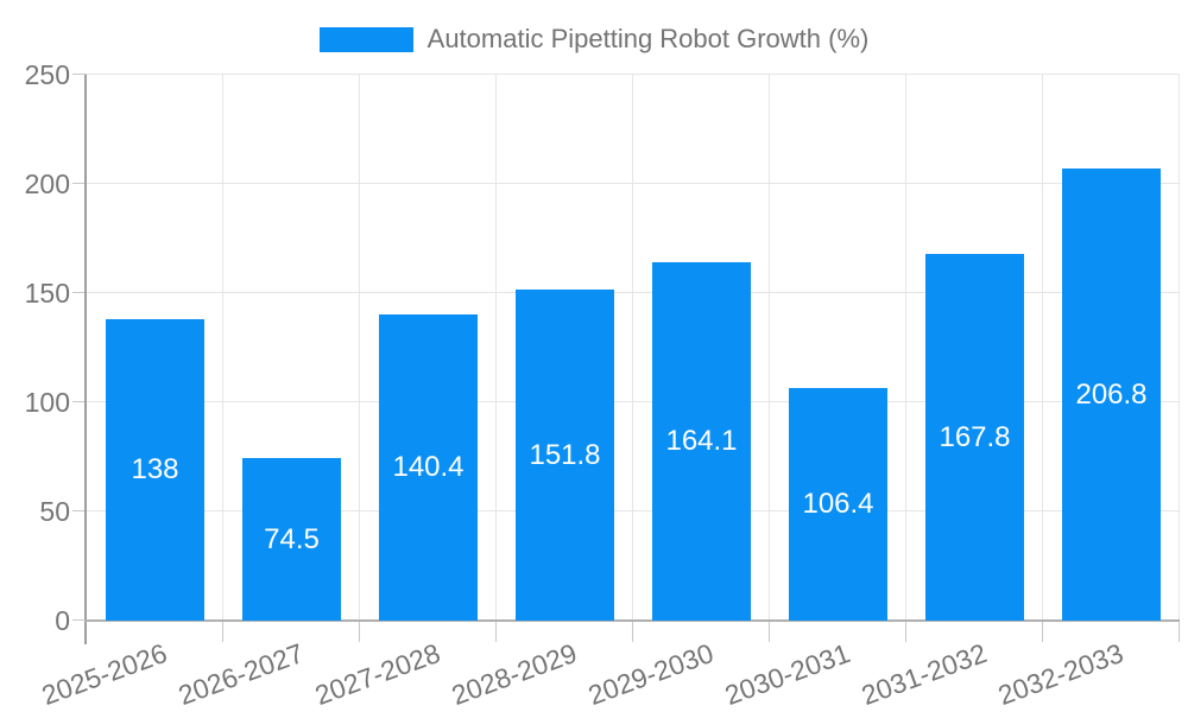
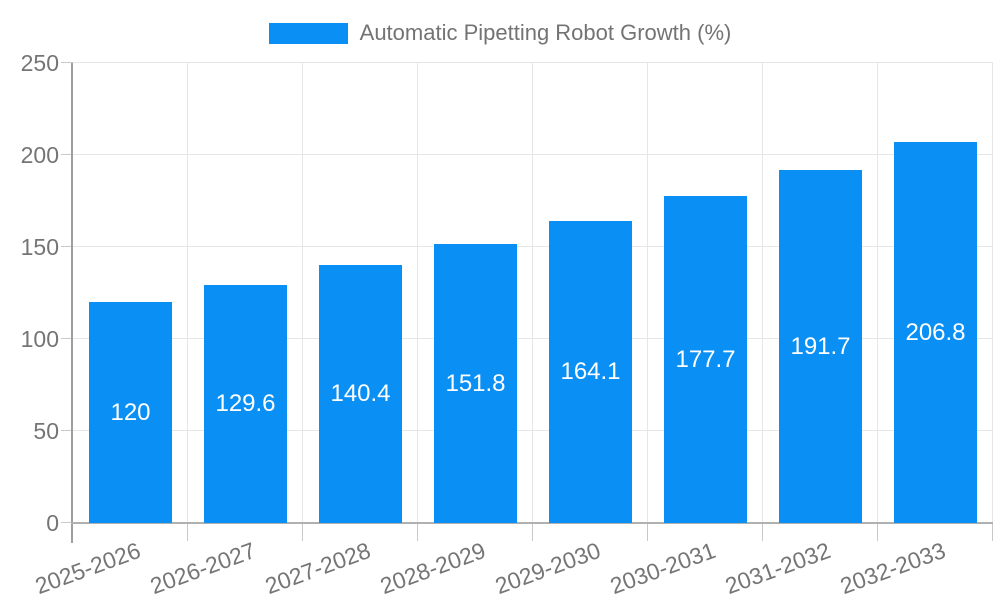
2025-2026: 138 -> 120
2026-2027: 74.5 -> 129.6
2030-2031: 106.4 -> 177.7
2031-2032: 167.8 -> 191.7
